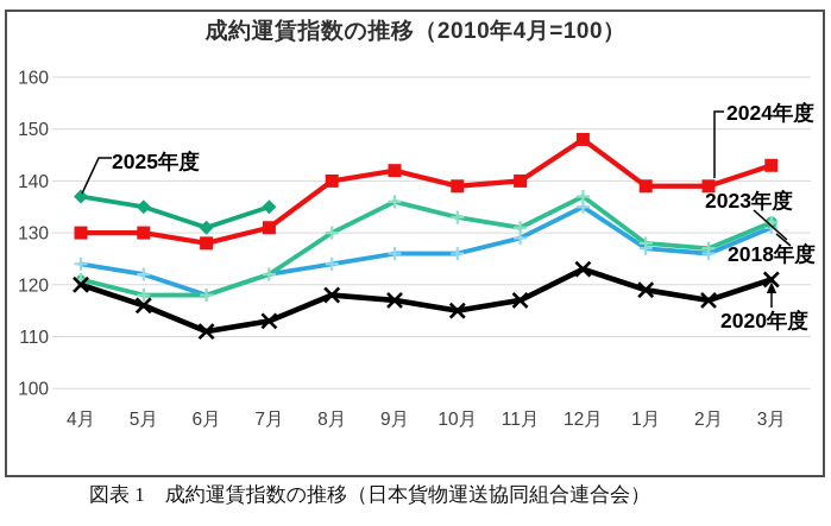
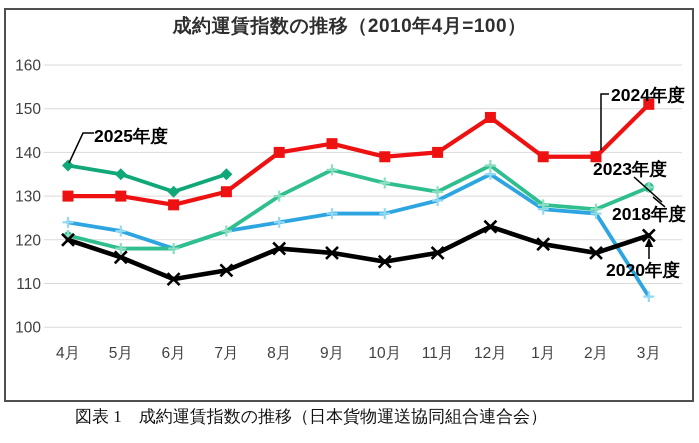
2024年度/3月: 143 -> 151
2018年度/3月: 131 -> 107
